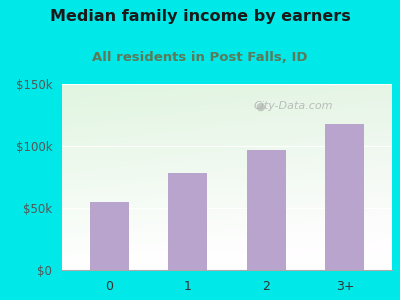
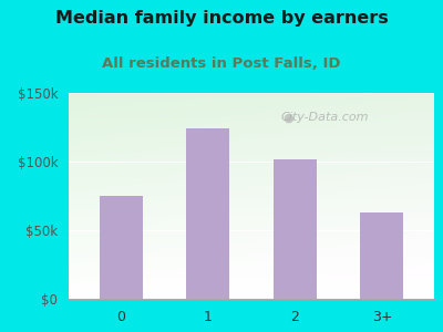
0: $55k -> $75k
1: $78k -> $124k
2: $97k -> $102k
3+: $118k -> $63k
